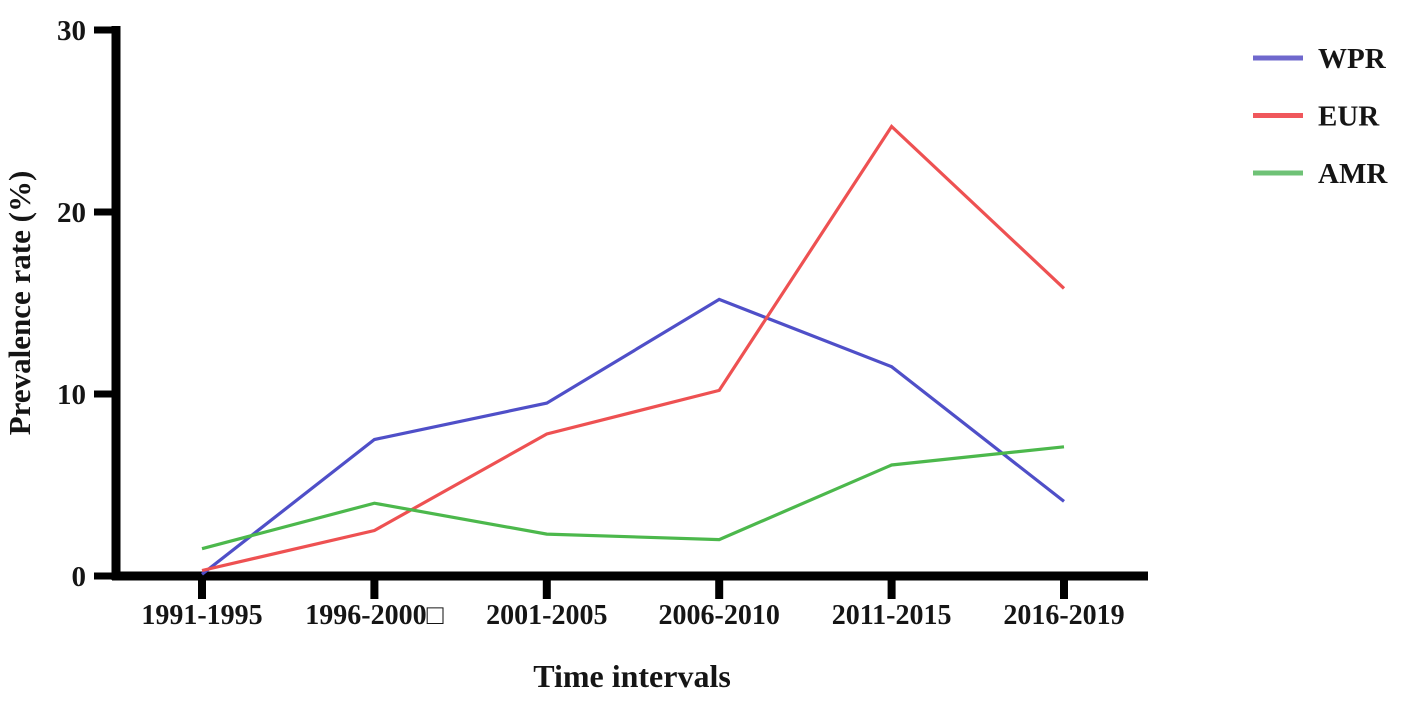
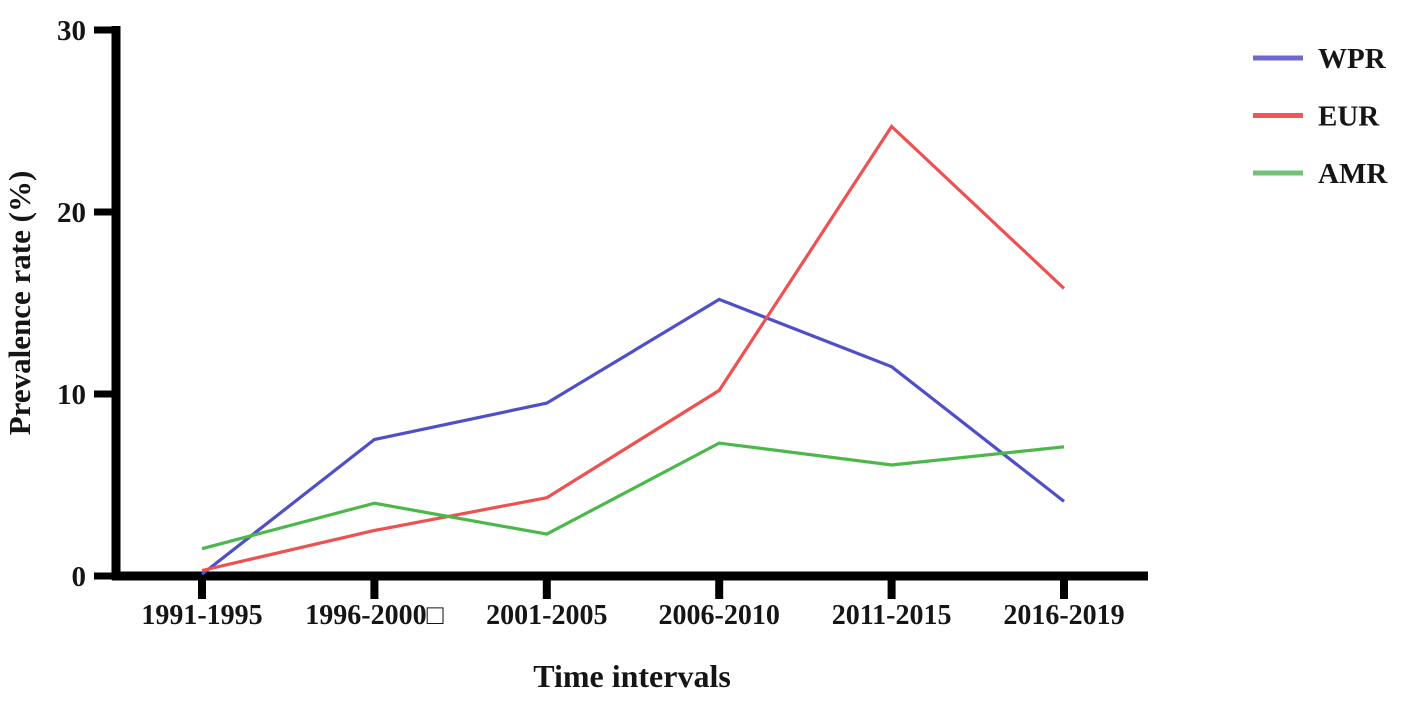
EUR/2001-2005: 7.8 -> 4.3
AMR/2006-2010: 2.0 -> 7.3
